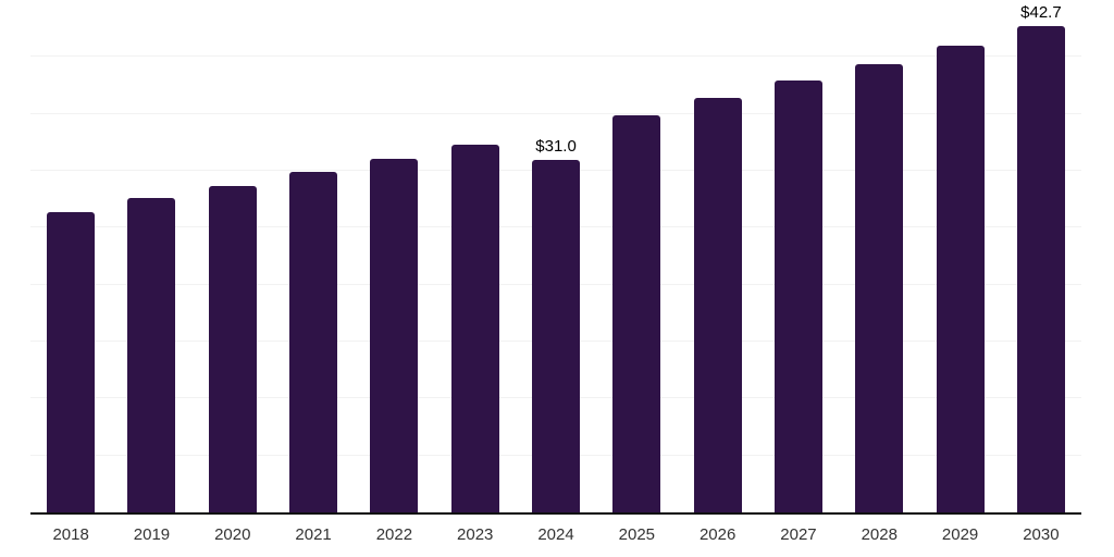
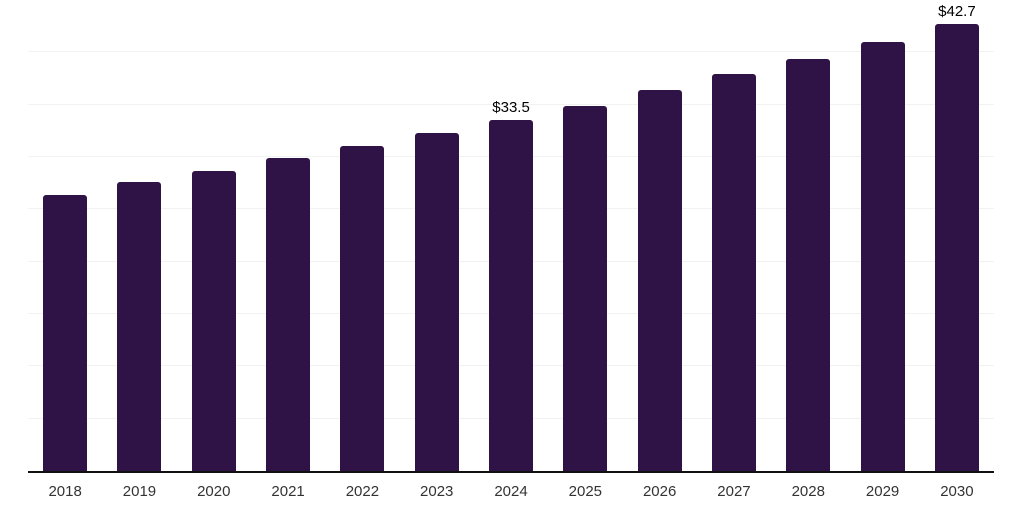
2024: $31.0 -> $33.5
